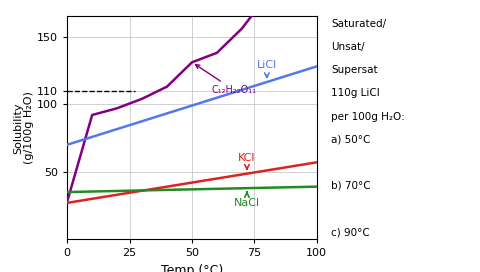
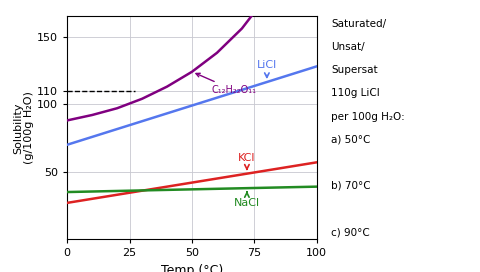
0: 28 -> 88
50: 131 -> 124
